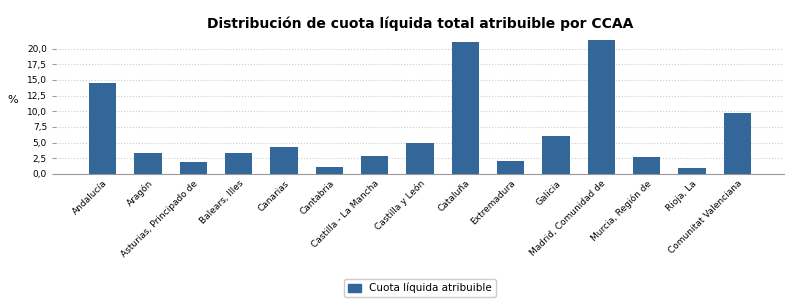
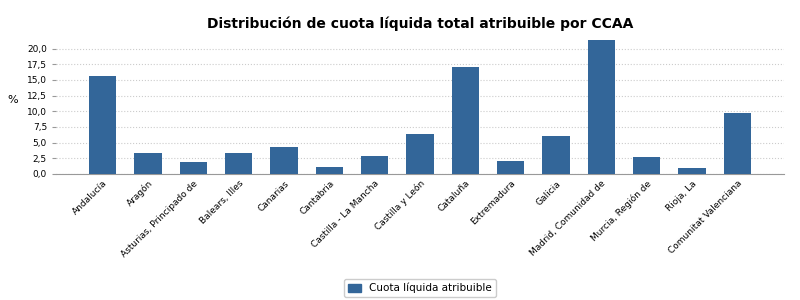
Andalucía: 14,5 -> 15,6
Castilla y León: 5,0 -> 6,4
Cataluña: 21,0 -> 17,0
